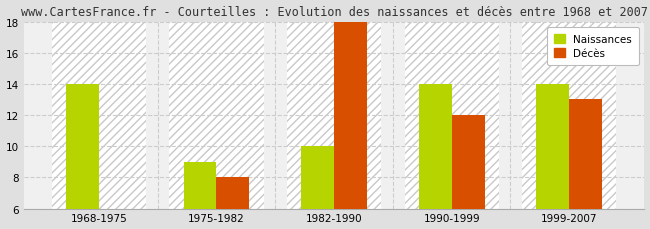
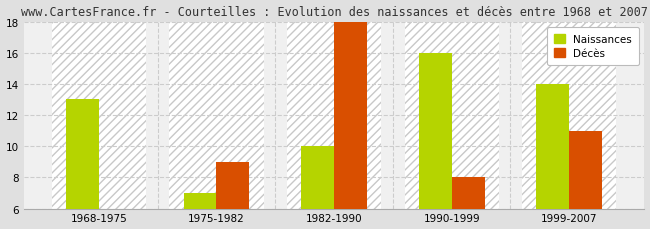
Naissances/1968-1975: 14 -> 13
Naissances/1975-1982: 9 -> 7
Décès/1975-1982: 8 -> 9
Naissances/1990-1999: 14 -> 16
Décès/1990-1999: 12 -> 8
Décès/1999-2007: 13 -> 11
